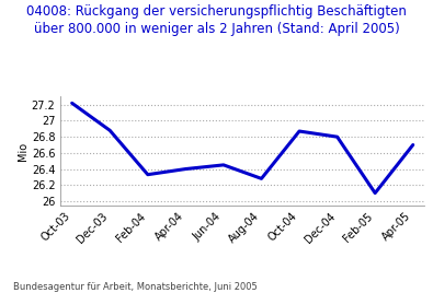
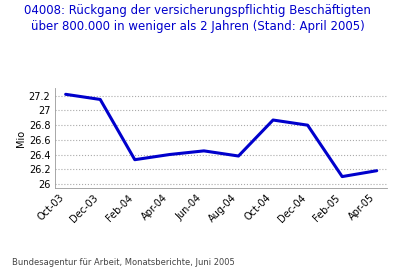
Dec-03: 26.88 -> 27.15
Aug-04: 26.28 -> 26.38
Apr-05: 26.70 -> 26.18
